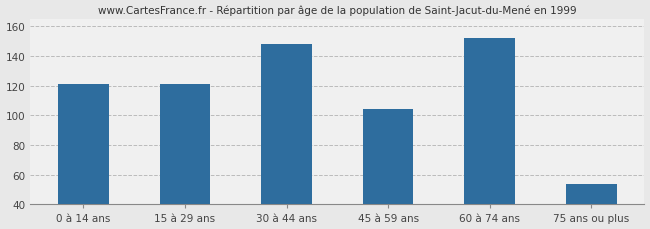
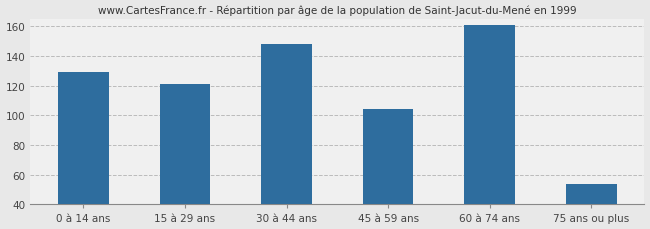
0 à 14 ans: 121 -> 129
60 à 74 ans: 152 -> 161
